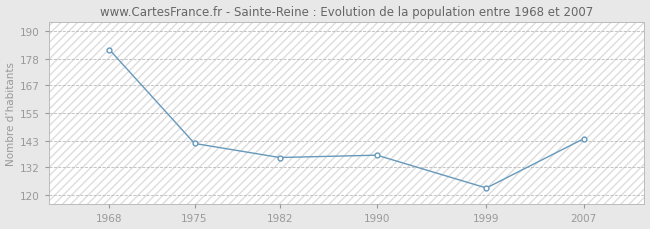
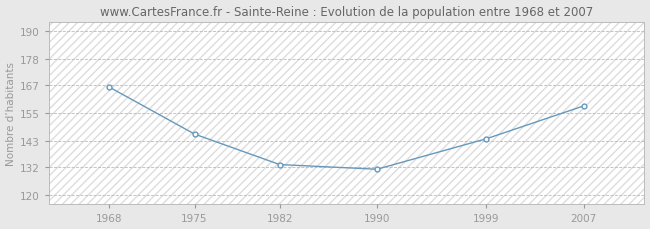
1968: 182 -> 166
1975: 142 -> 146
1982: 136 -> 133
1990: 137 -> 131
1999: 123 -> 144
2007: 144 -> 158
